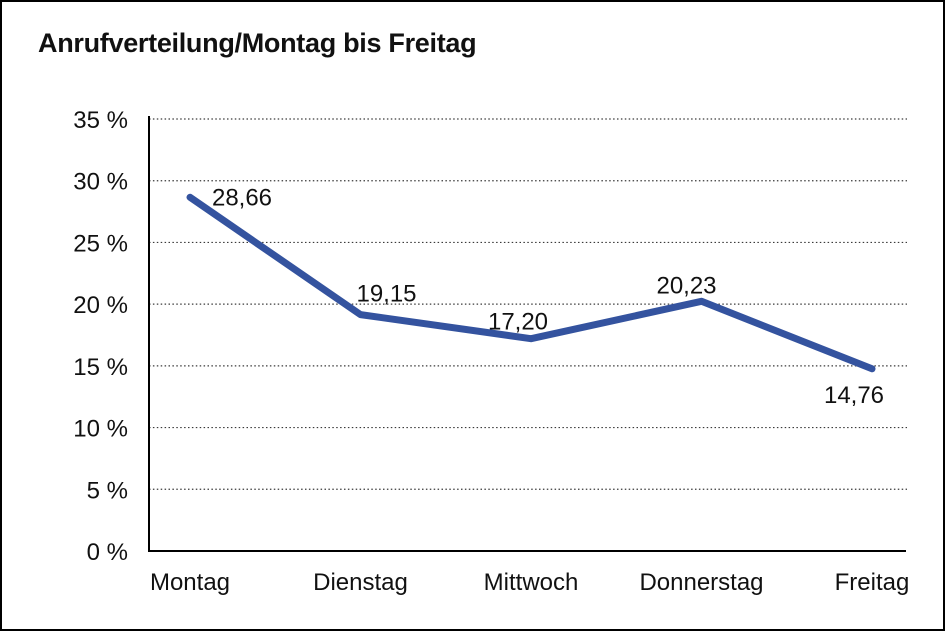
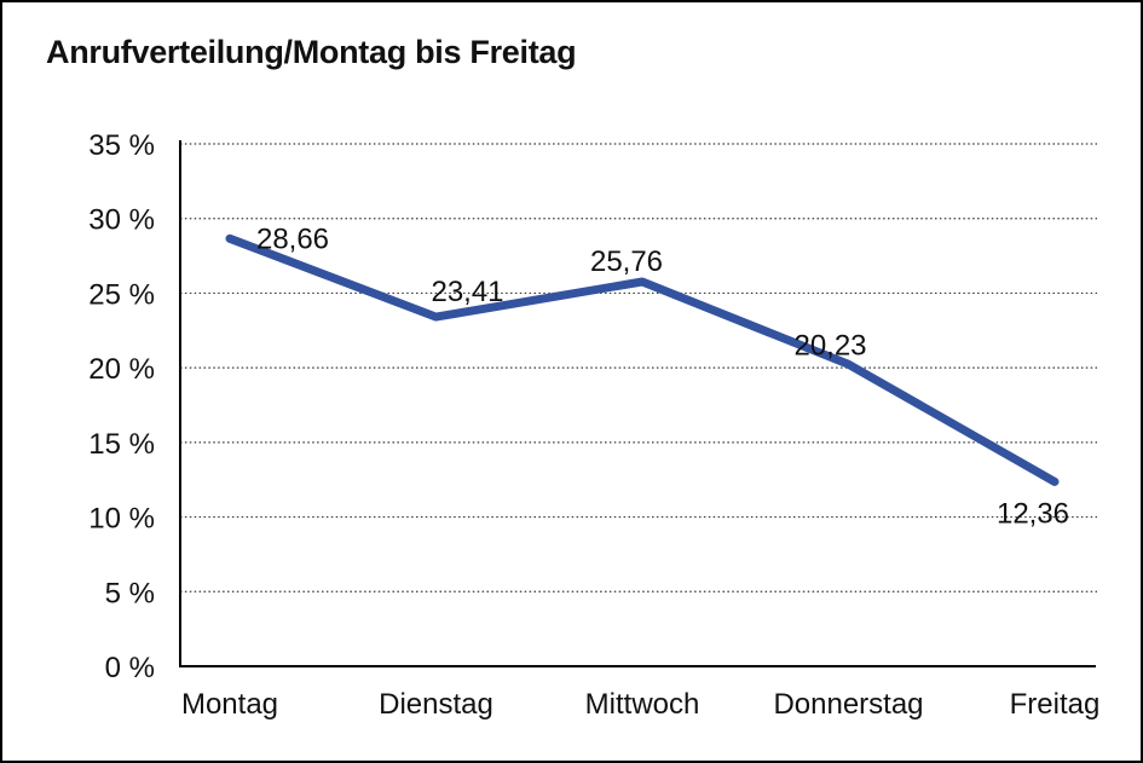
Dienstag: 19,15 -> 23,41
Mittwoch: 17,20 -> 25,76
Freitag: 14,76 -> 12,36
